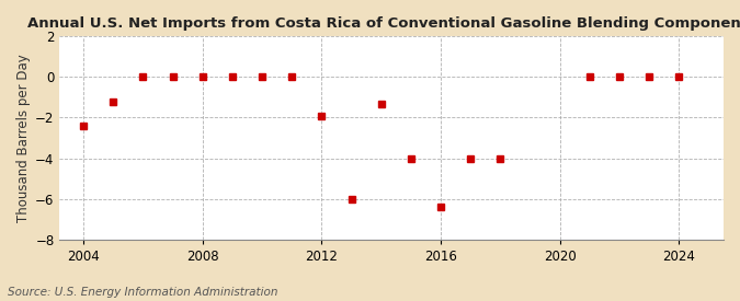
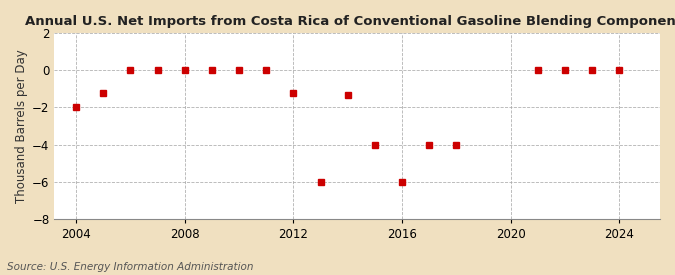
2004: -2.4 -> -2.0
2012: -1.9 -> -1.2
2016: -6.4 -> -6.0
